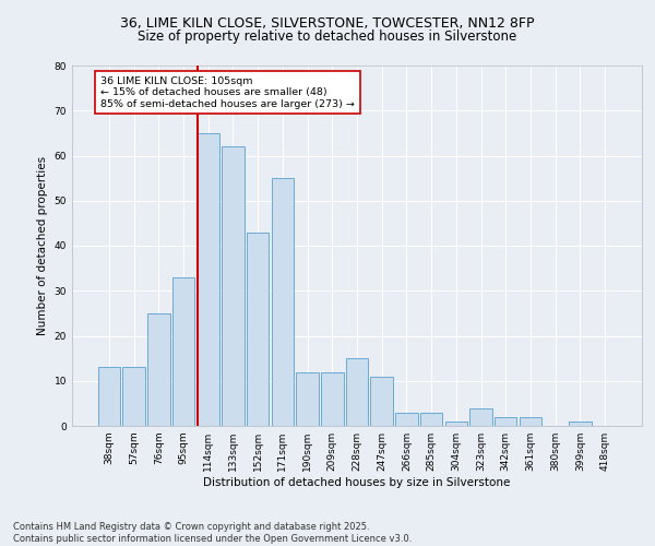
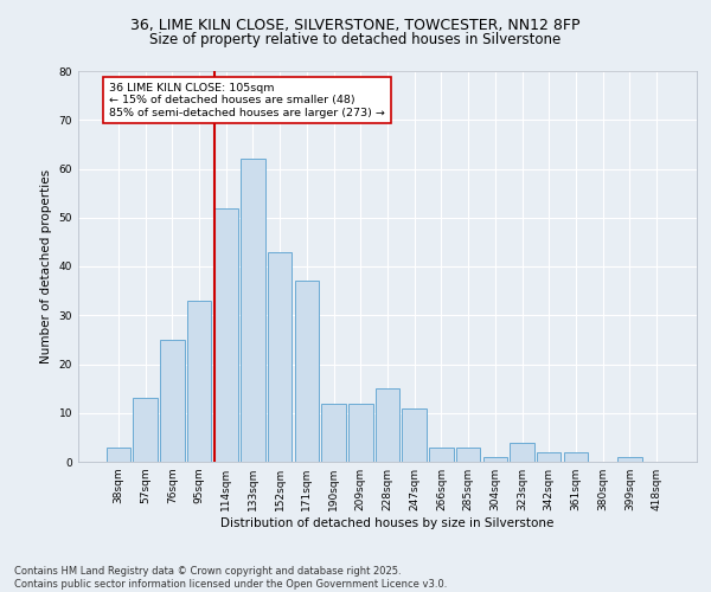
38sqm: 13 -> 3
114sqm: 65 -> 52
171sqm: 55 -> 37
